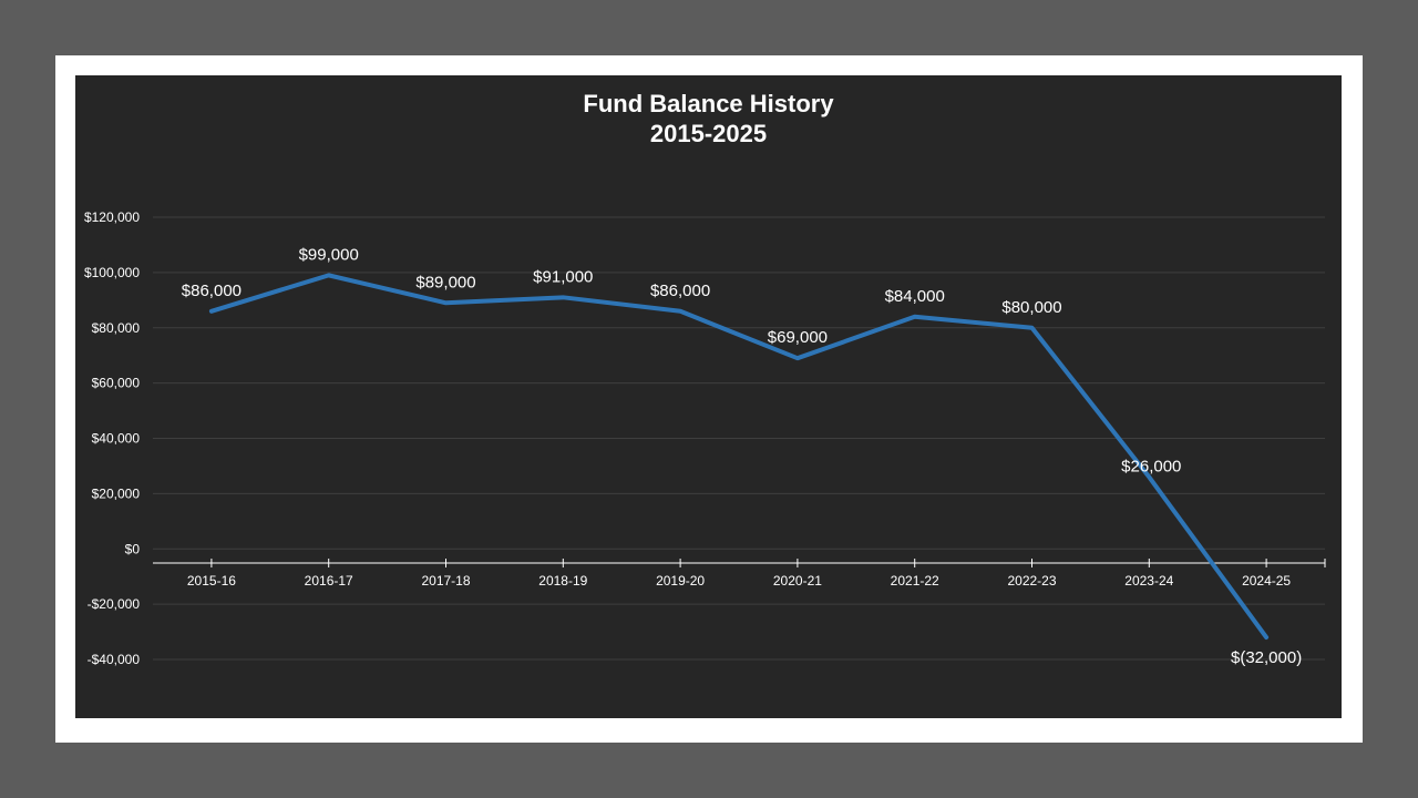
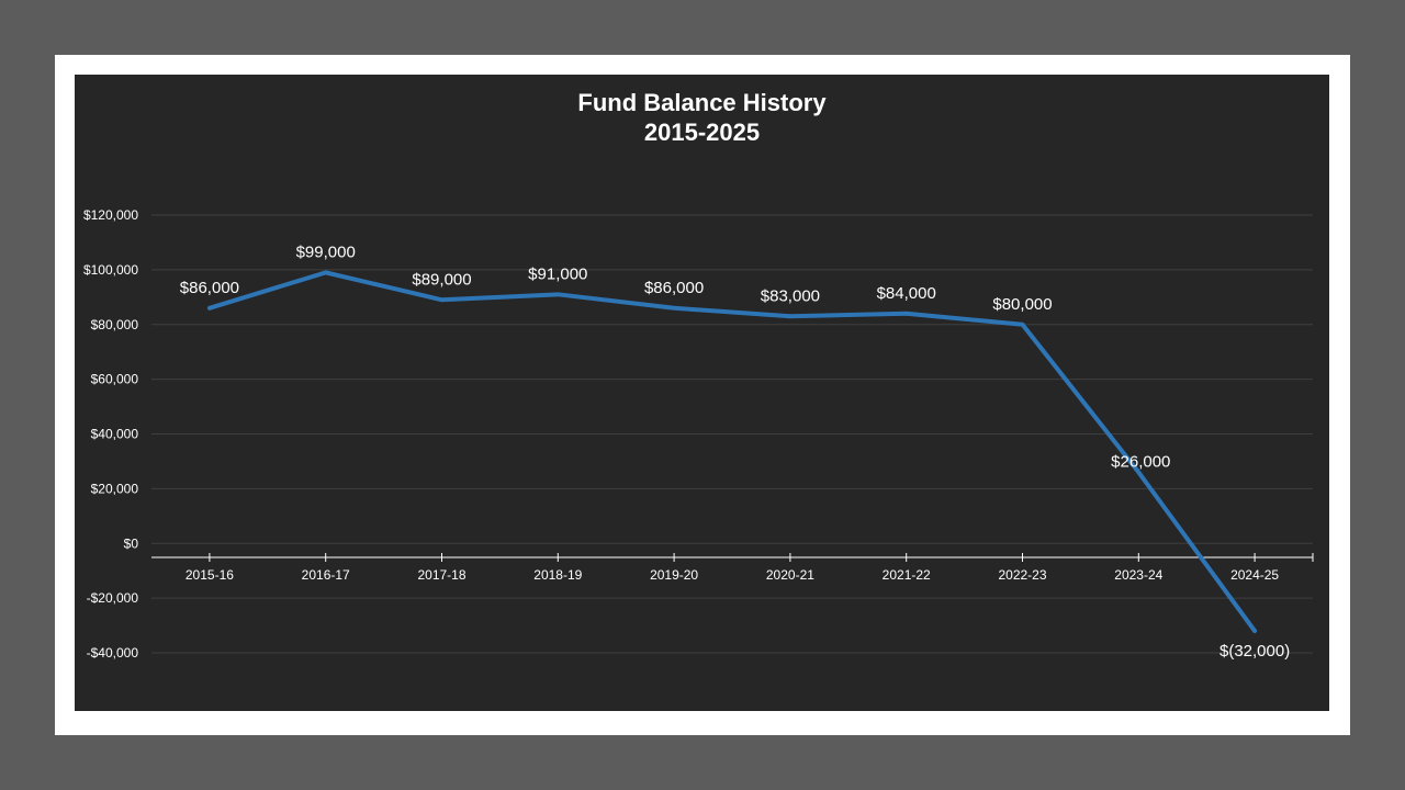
2020-21: $69,000 -> $83,000
